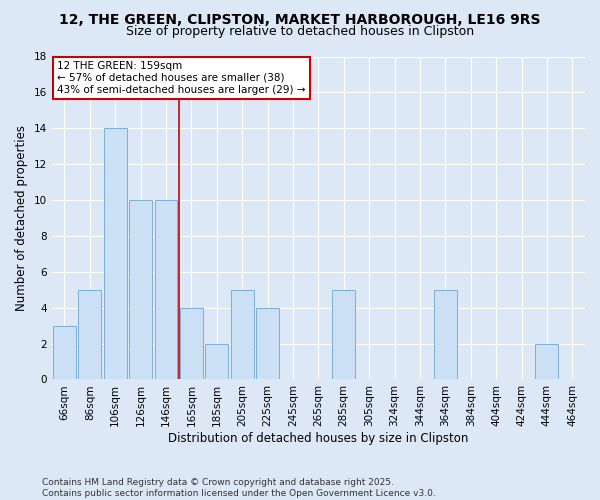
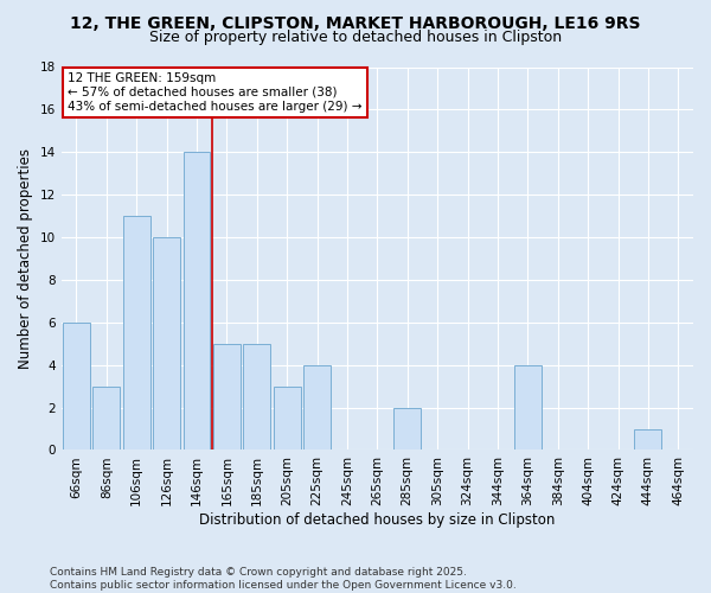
66sqm: 3 -> 6
86sqm: 5 -> 3
106sqm: 14 -> 11
146sqm: 10 -> 14
165sqm: 4 -> 5
185sqm: 2 -> 5
205sqm: 5 -> 3
285sqm: 5 -> 2
364sqm: 5 -> 4
444sqm: 2 -> 1
